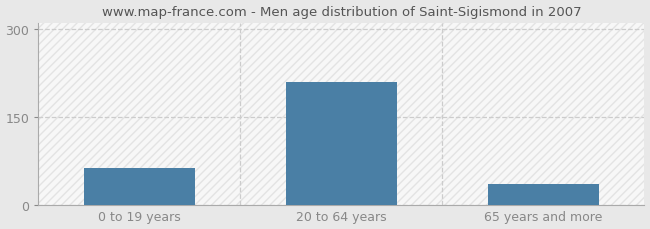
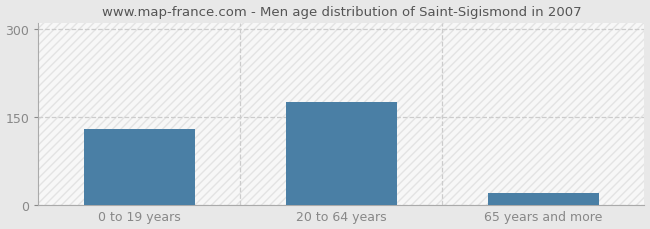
0 to 19 years: 62 -> 130
20 to 64 years: 210 -> 175
65 years and more: 36 -> 20
